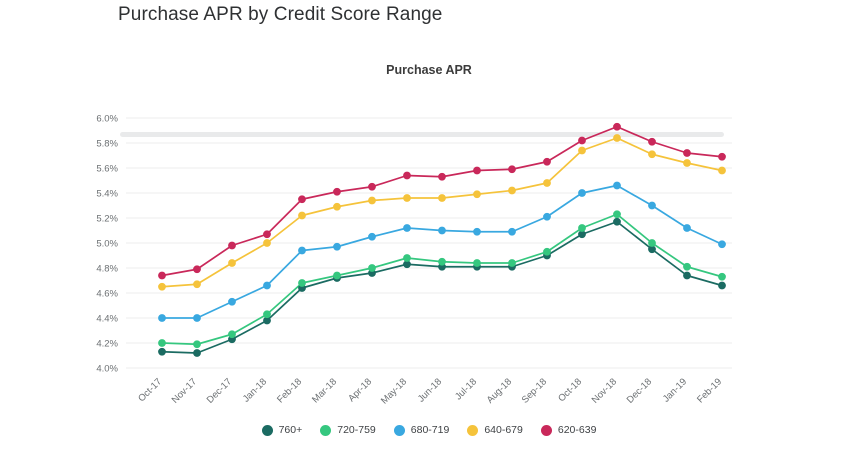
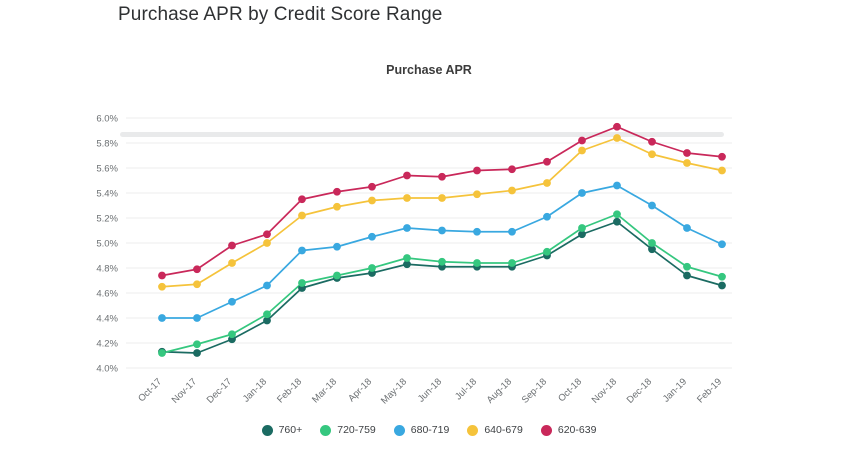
720-759/Oct-17: 4.20% -> 4.12%
